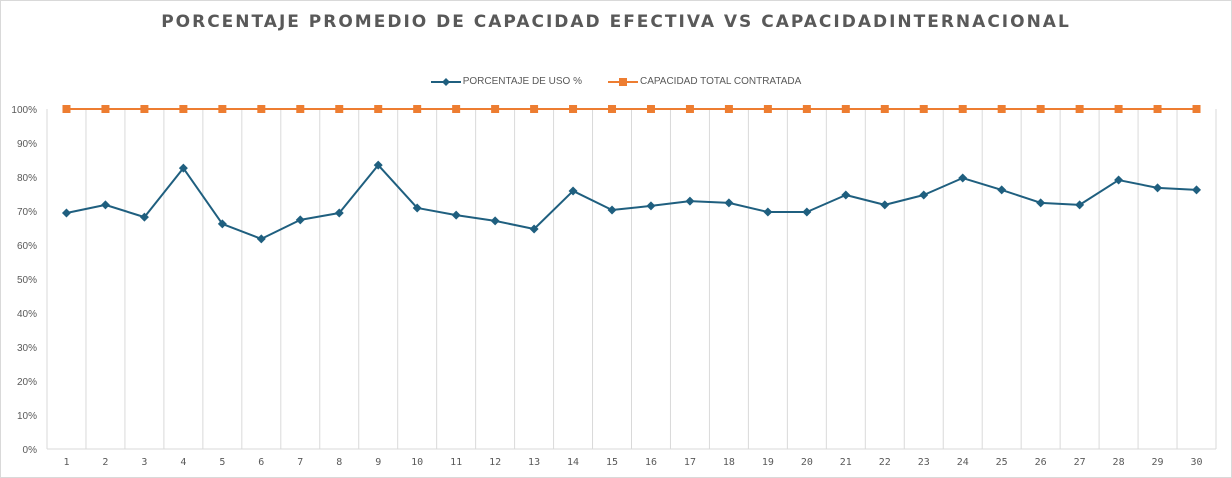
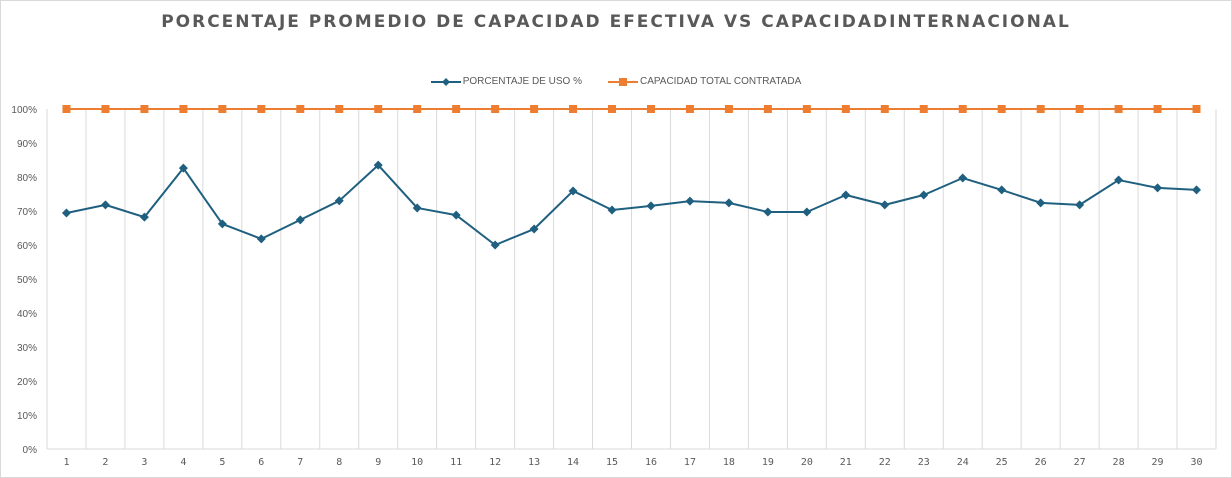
PORCENTAJE DE USO %/8: 69% -> 73%
PORCENTAJE DE USO %/12: 67% -> 60%
